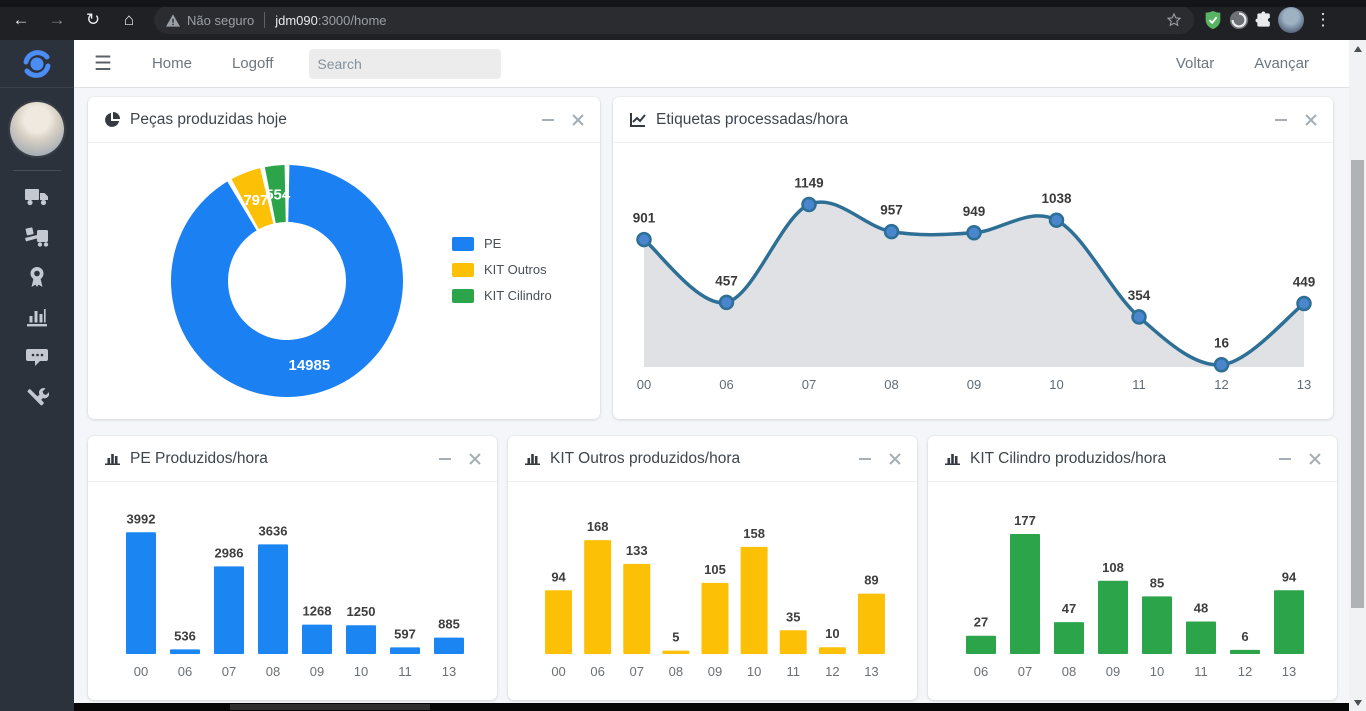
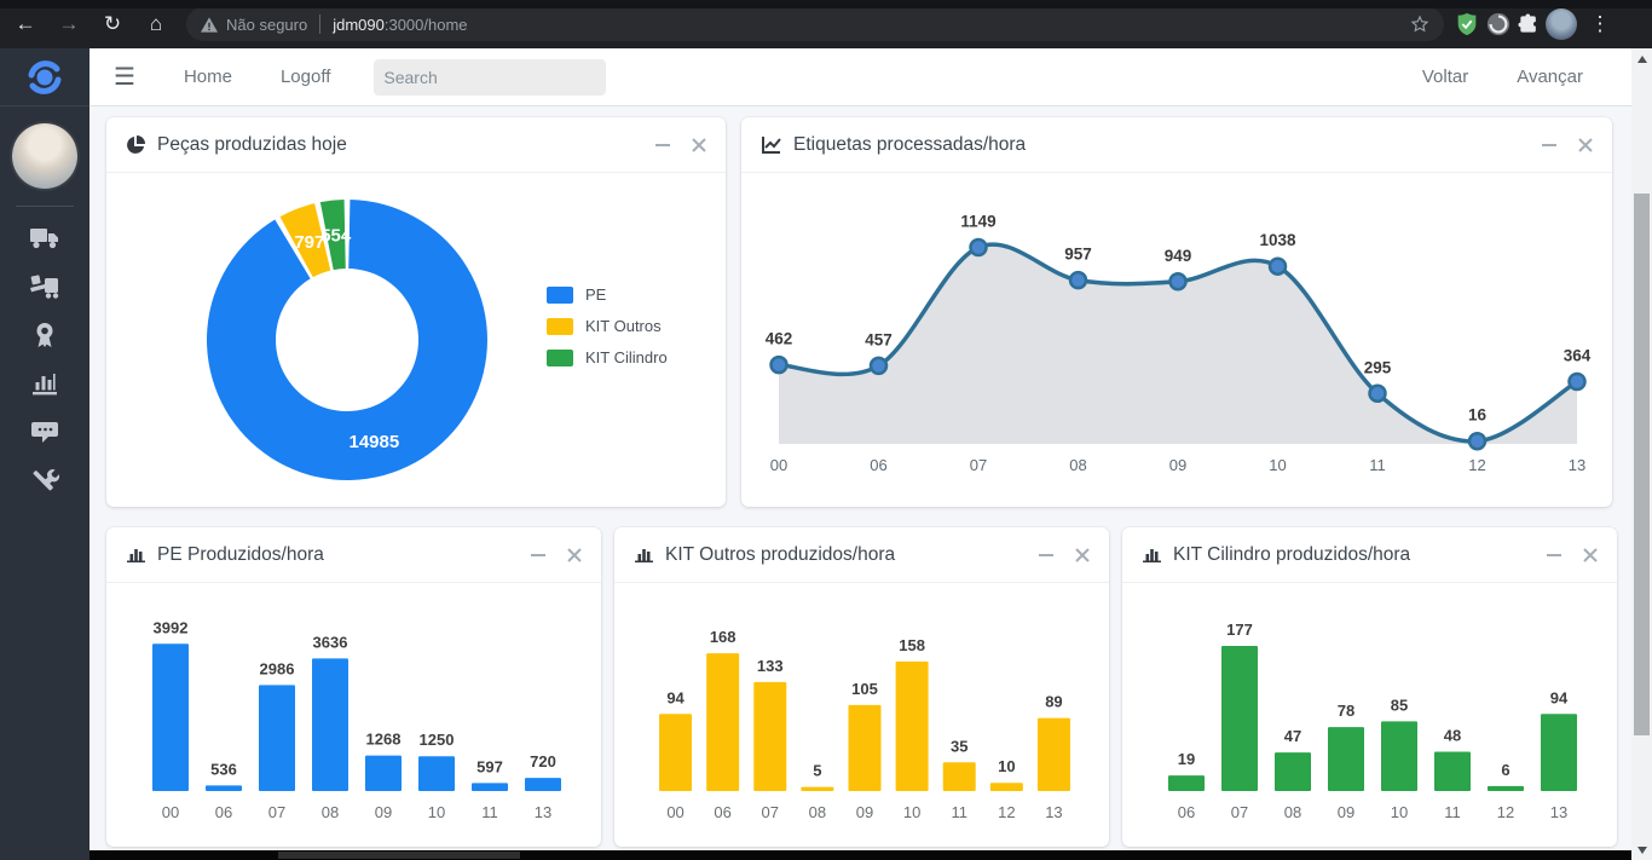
Etiquetas processadas/hora/00: 901 -> 462
Etiquetas processadas/hora/11: 354 -> 295
Etiquetas processadas/hora/13: 449 -> 364
PE Produzidos/hora/13: 885 -> 720
KIT Cilindro produzidos/hora/06: 27 -> 19
KIT Cilindro produzidos/hora/09: 108 -> 78
